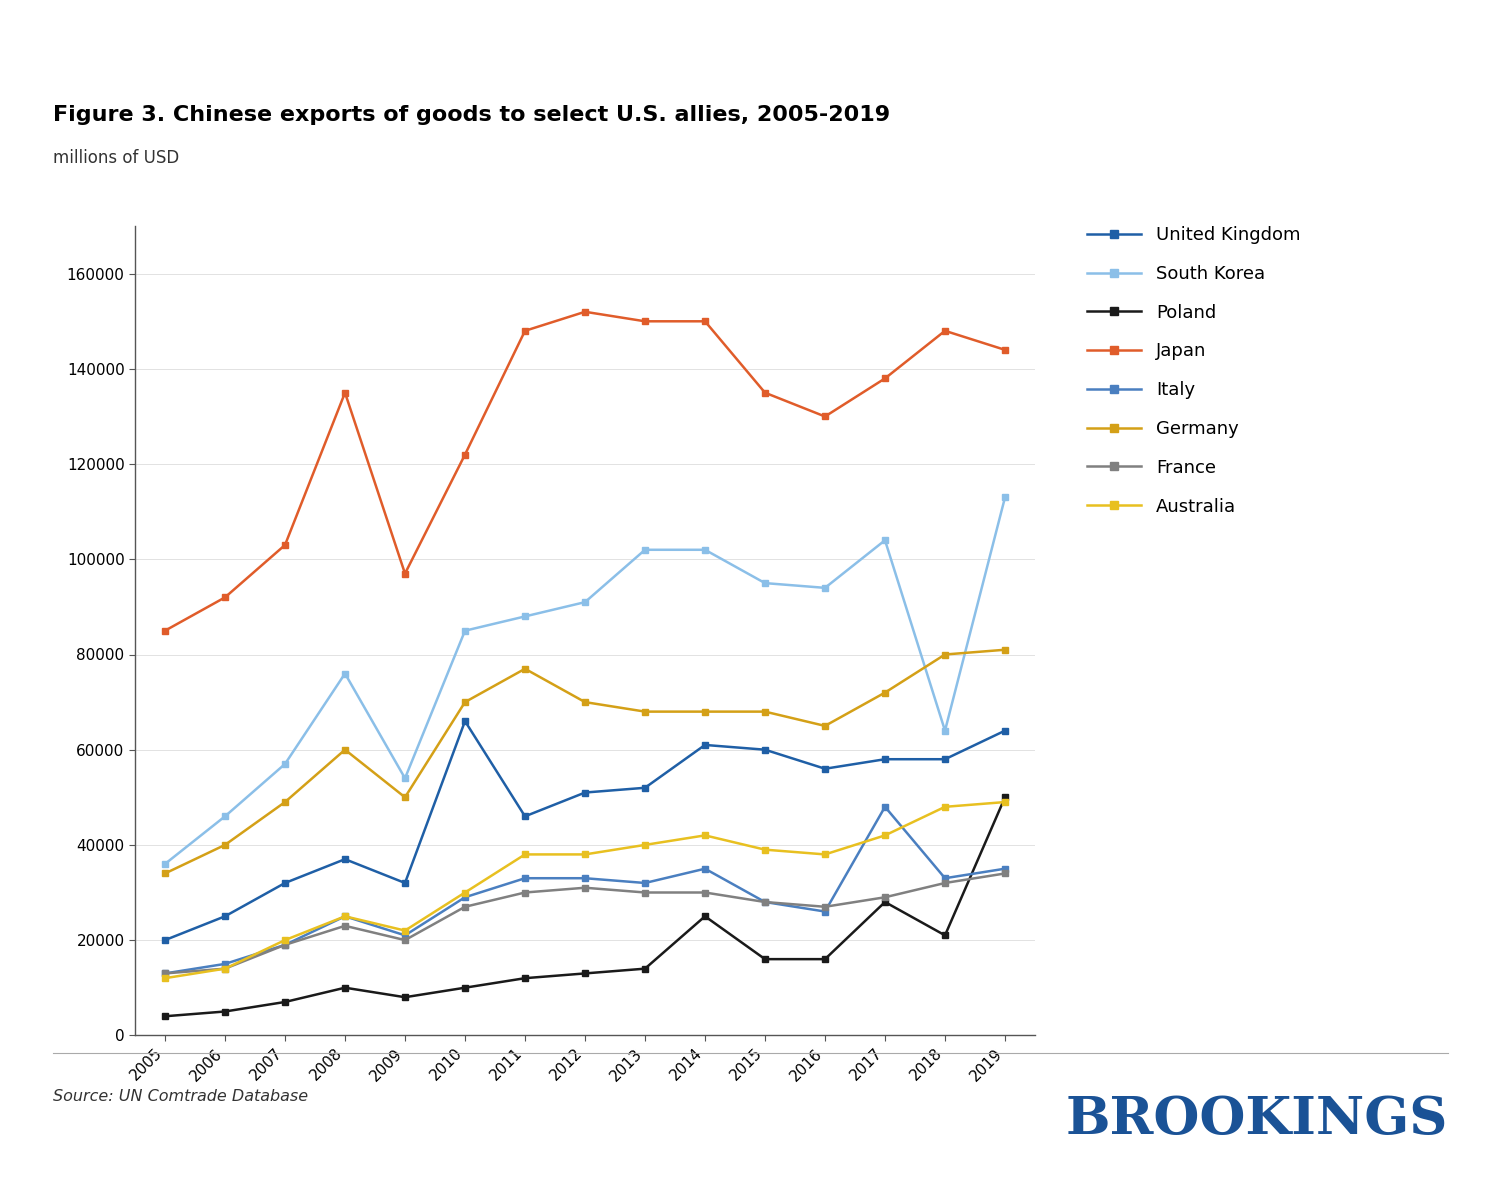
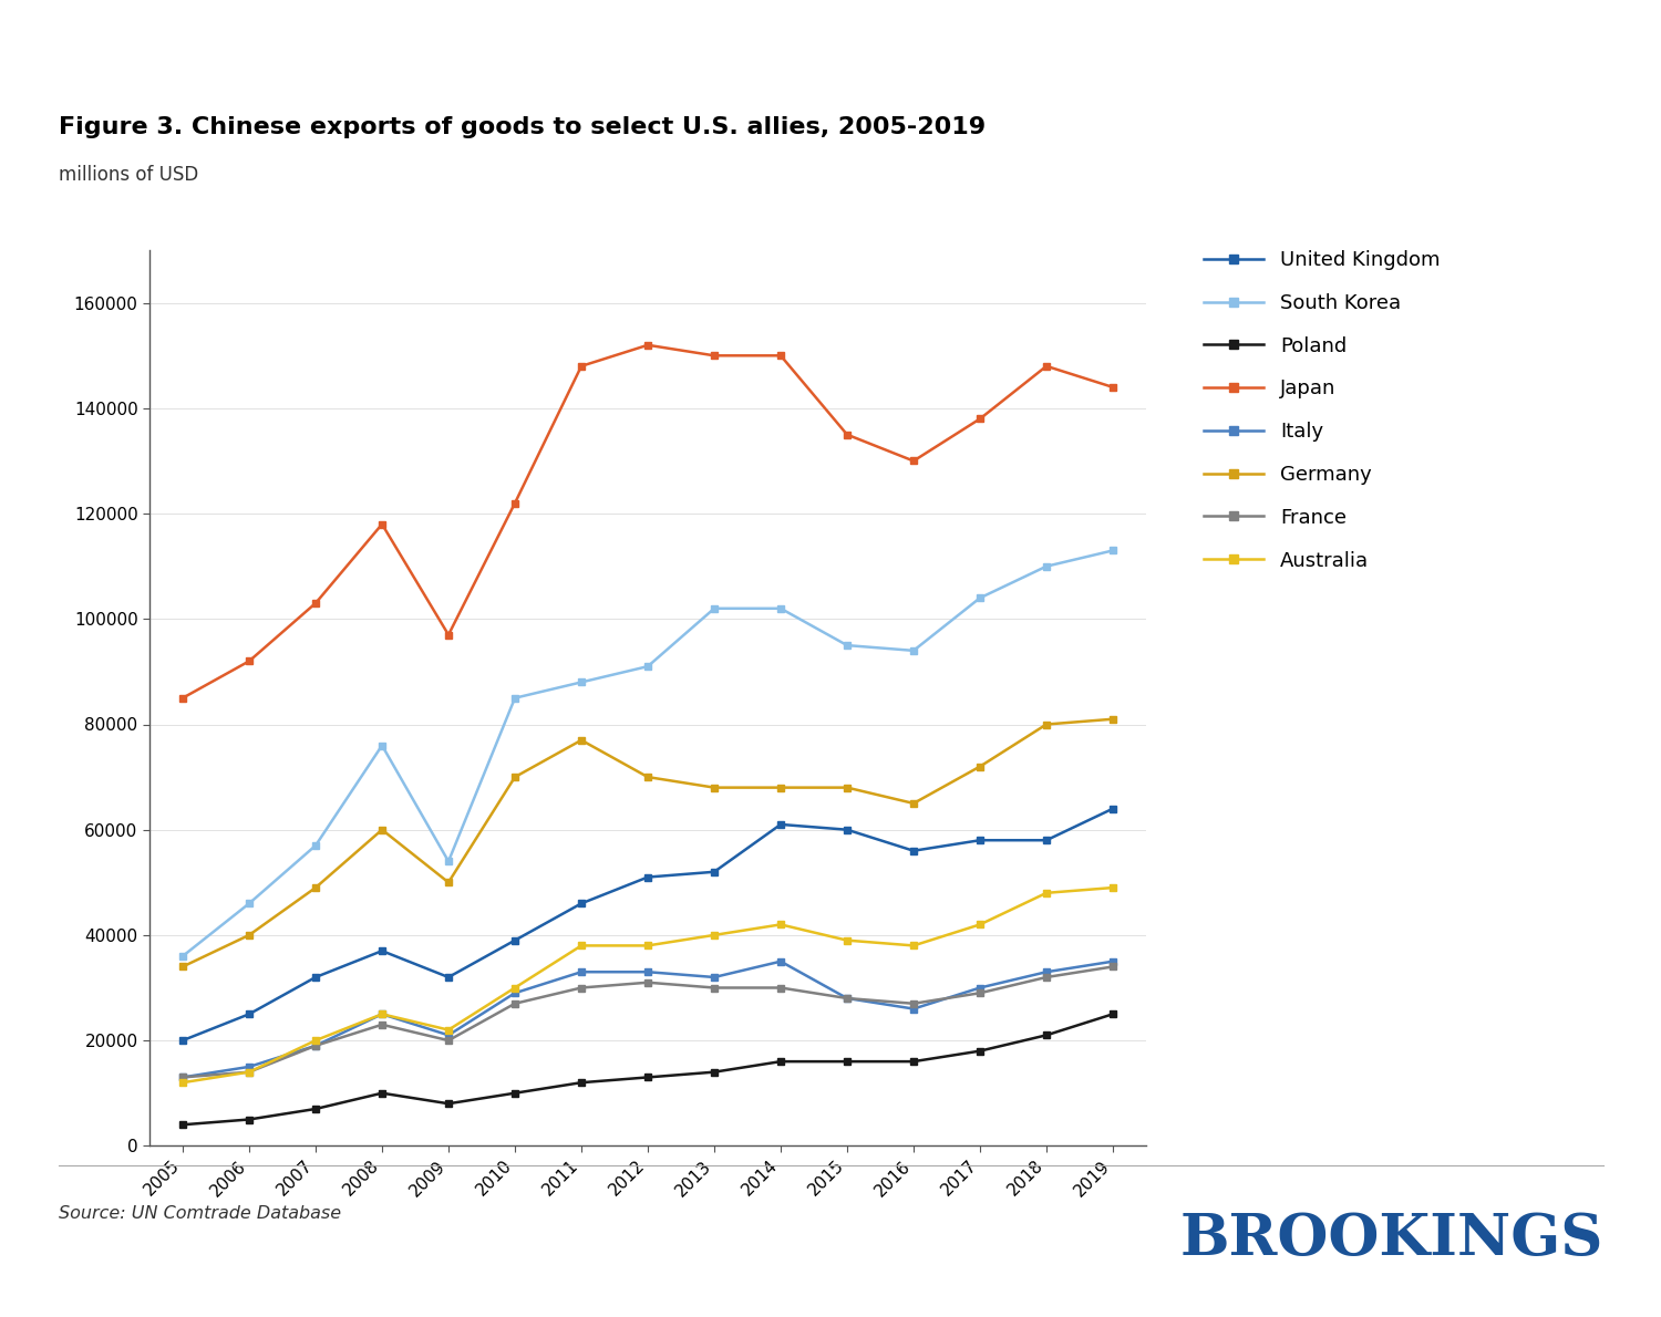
Japan/2008: 135000 -> 118000
United Kingdom/2010: 66000 -> 39000
Poland/2014: 25000 -> 16000
Poland/2017: 28000 -> 18000
Italy/2017: 48000 -> 30000
South Korea/2018: 64000 -> 110000
Poland/2019: 50000 -> 25000
